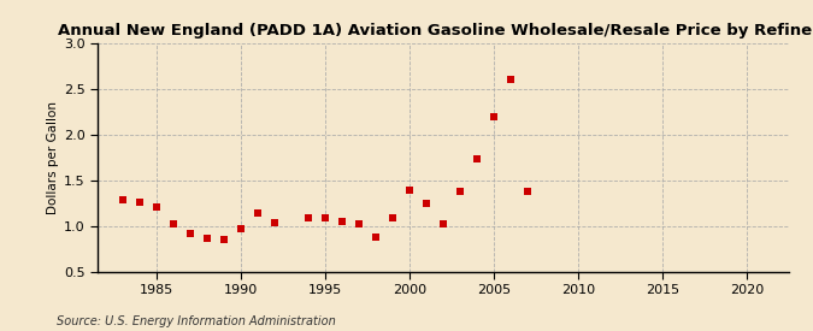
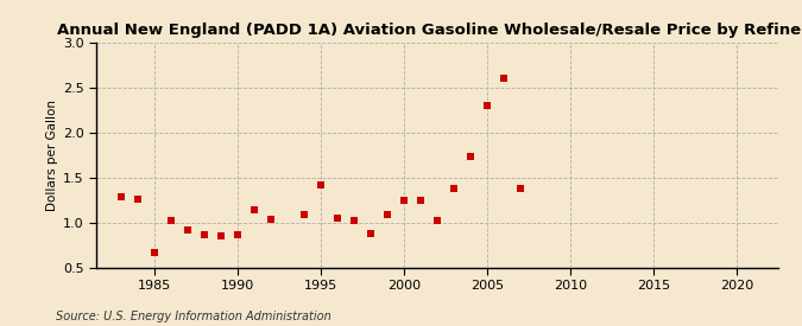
1985: 1.21 -> 0.66
1990: 0.97 -> 0.86
1995: 1.09 -> 1.42
2000: 1.39 -> 1.24
2005: 2.19 -> 2.30
